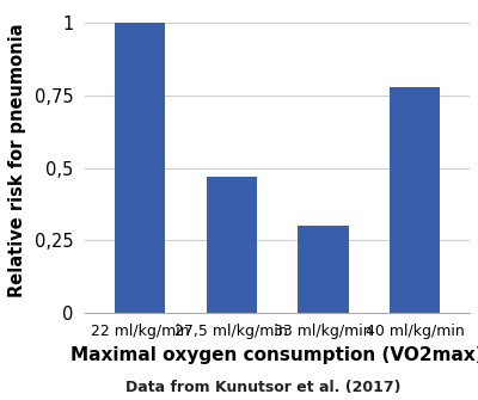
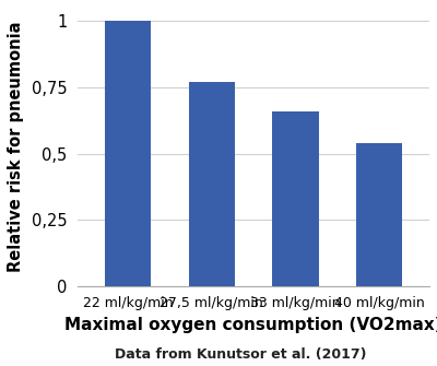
27,5 ml/kg/min: 0,47 -> 0,77
33 ml/kg/min: 0,30 -> 0,66
40 ml/kg/min: 0,78 -> 0,54
